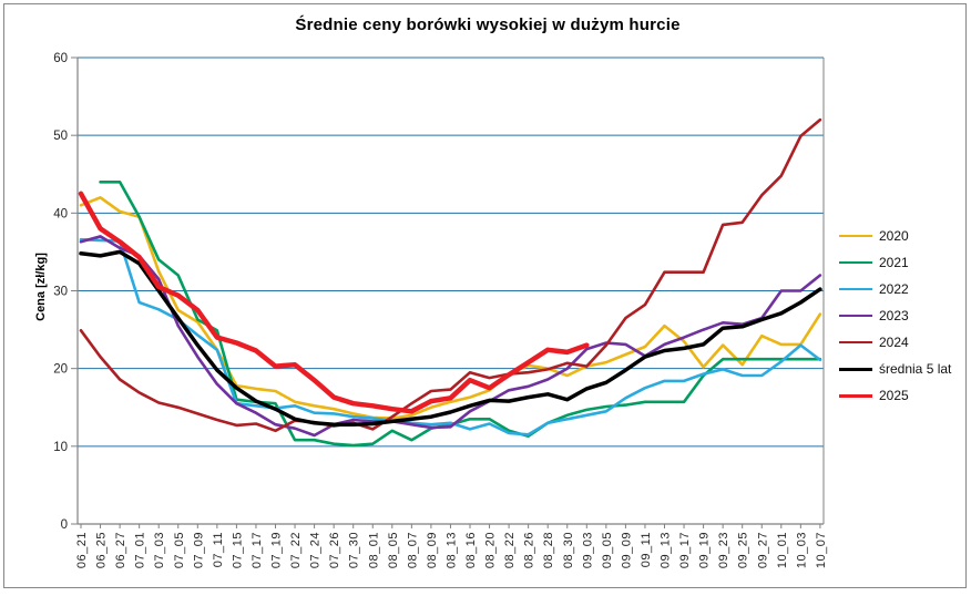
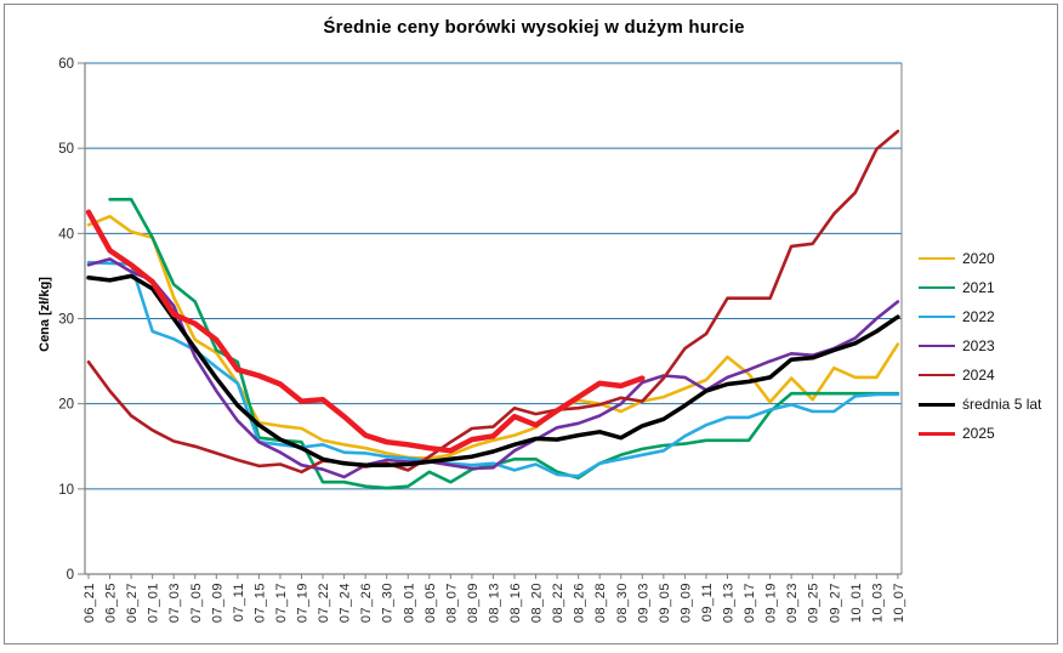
2023/10_01: 30 -> 28
2022/10_03: 23 -> 21
